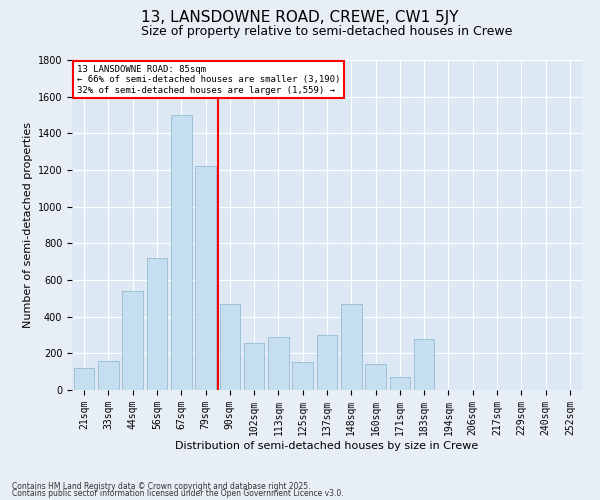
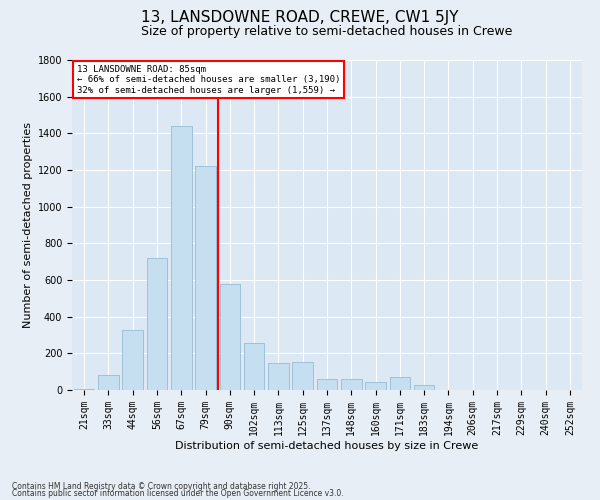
21sqm: 120 -> 0
33sqm: 160 -> 80
44sqm: 540 -> 330
67sqm: 1500 -> 1440
90sqm: 470 -> 580
113sqm: 290 -> 150
137sqm: 300 -> 60
148sqm: 470 -> 60
160sqm: 140 -> 40
183sqm: 280 -> 30
